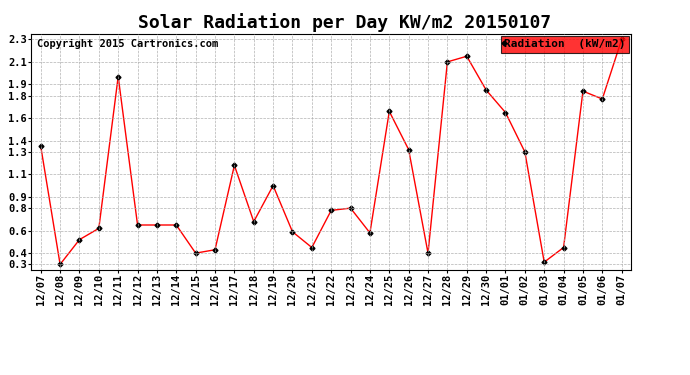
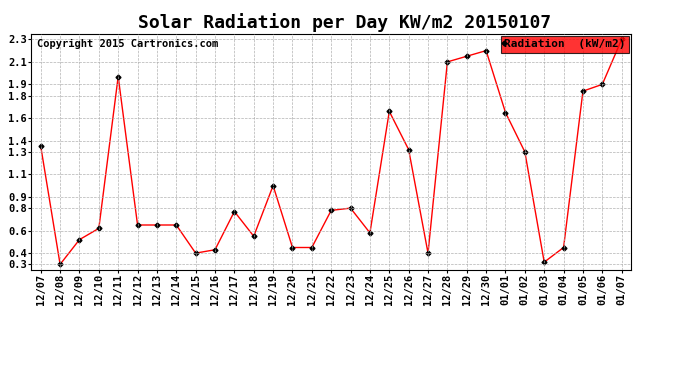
12/17: 1.18 -> 0.77
12/18: 0.68 -> 0.55
12/20: 0.59 -> 0.45
12/30: 1.85 -> 2.20
01/06: 1.77 -> 1.90
